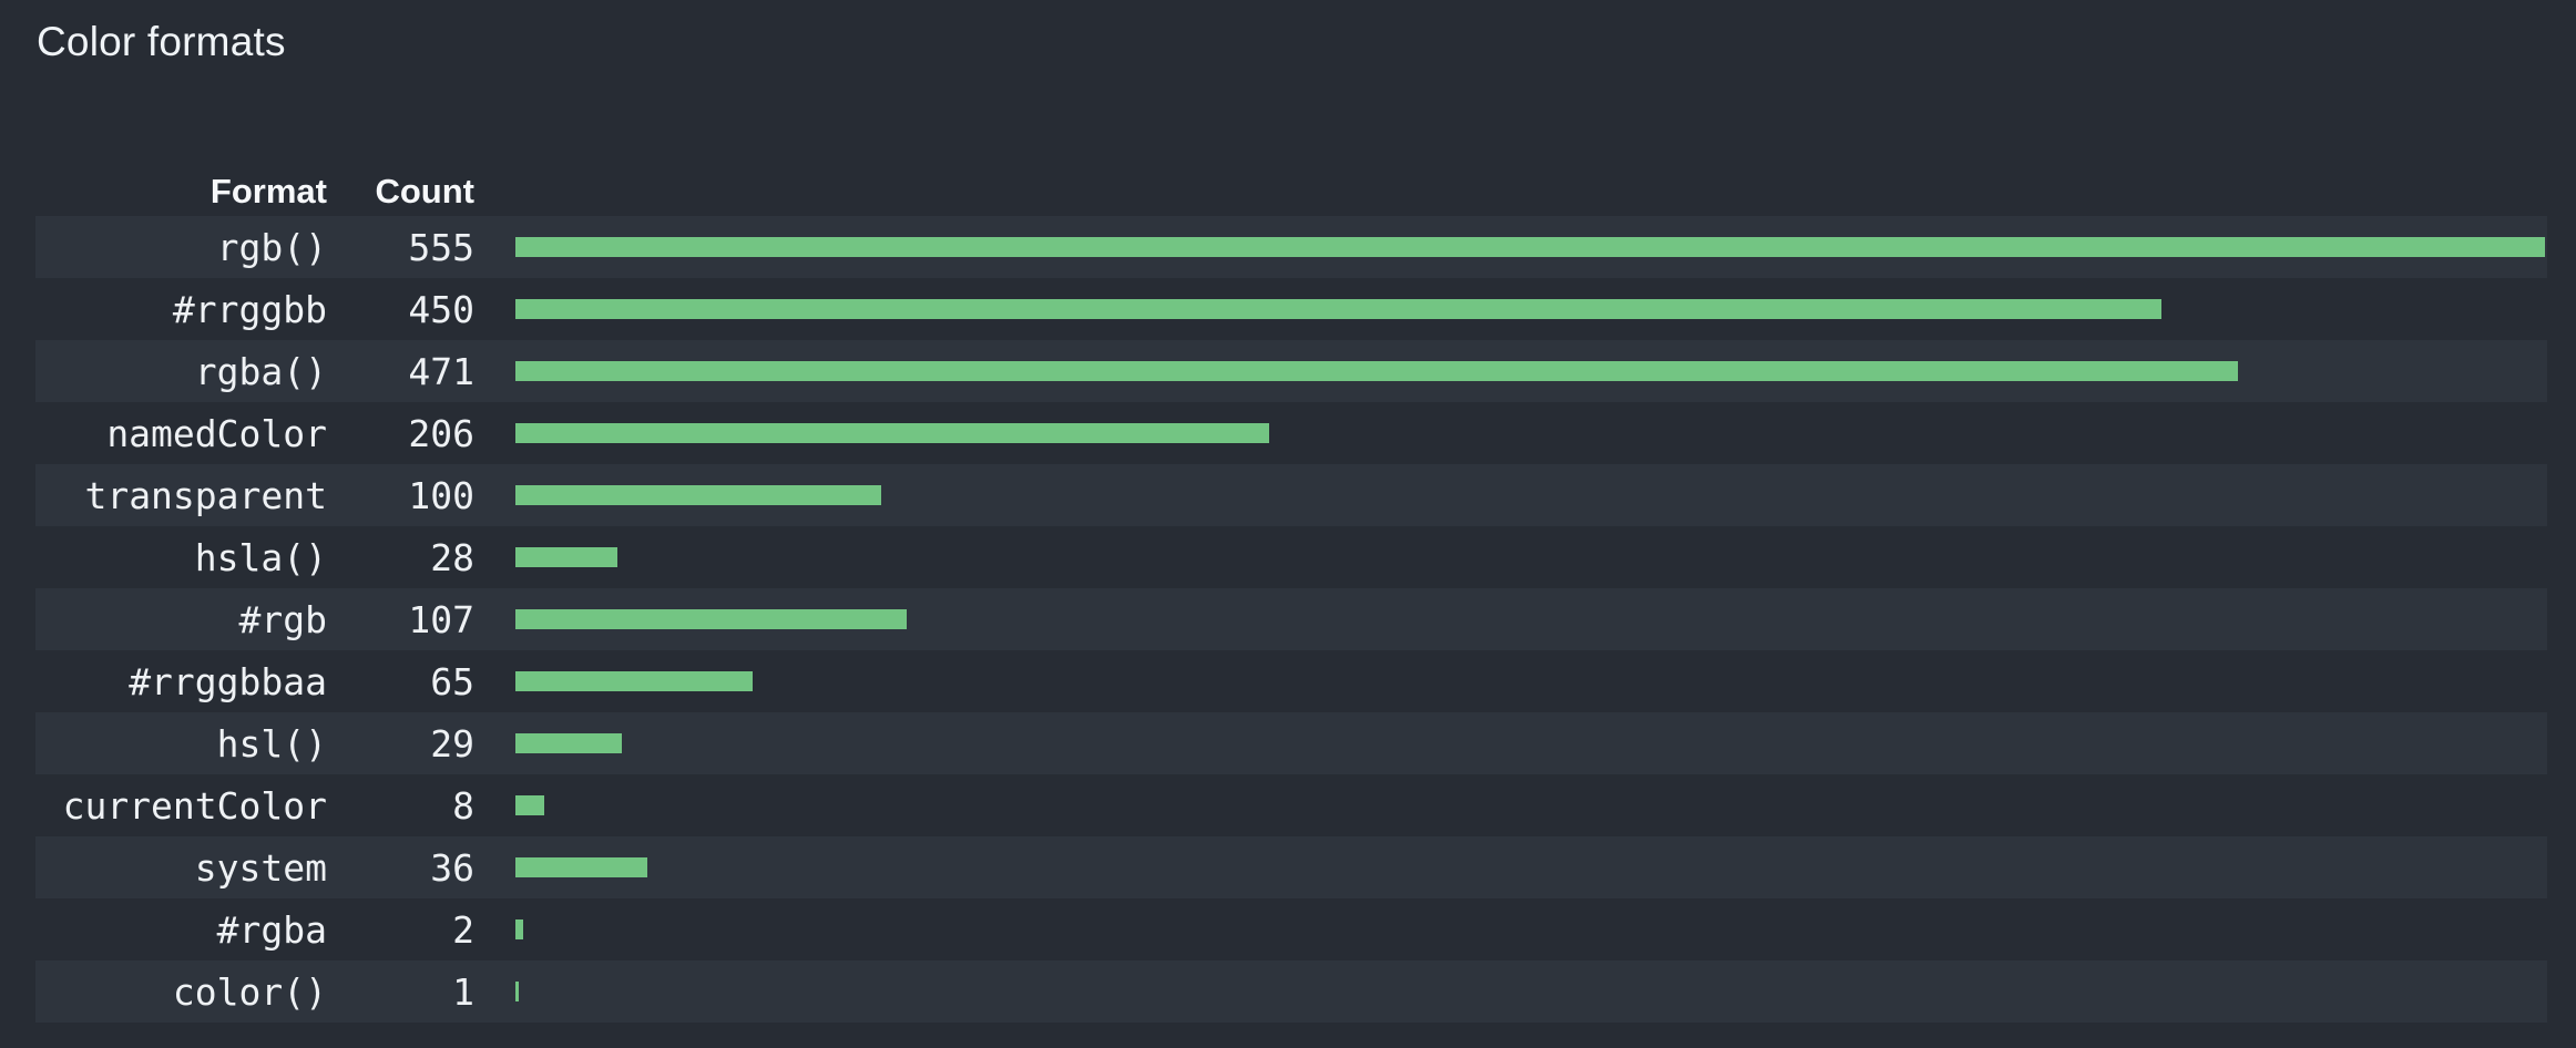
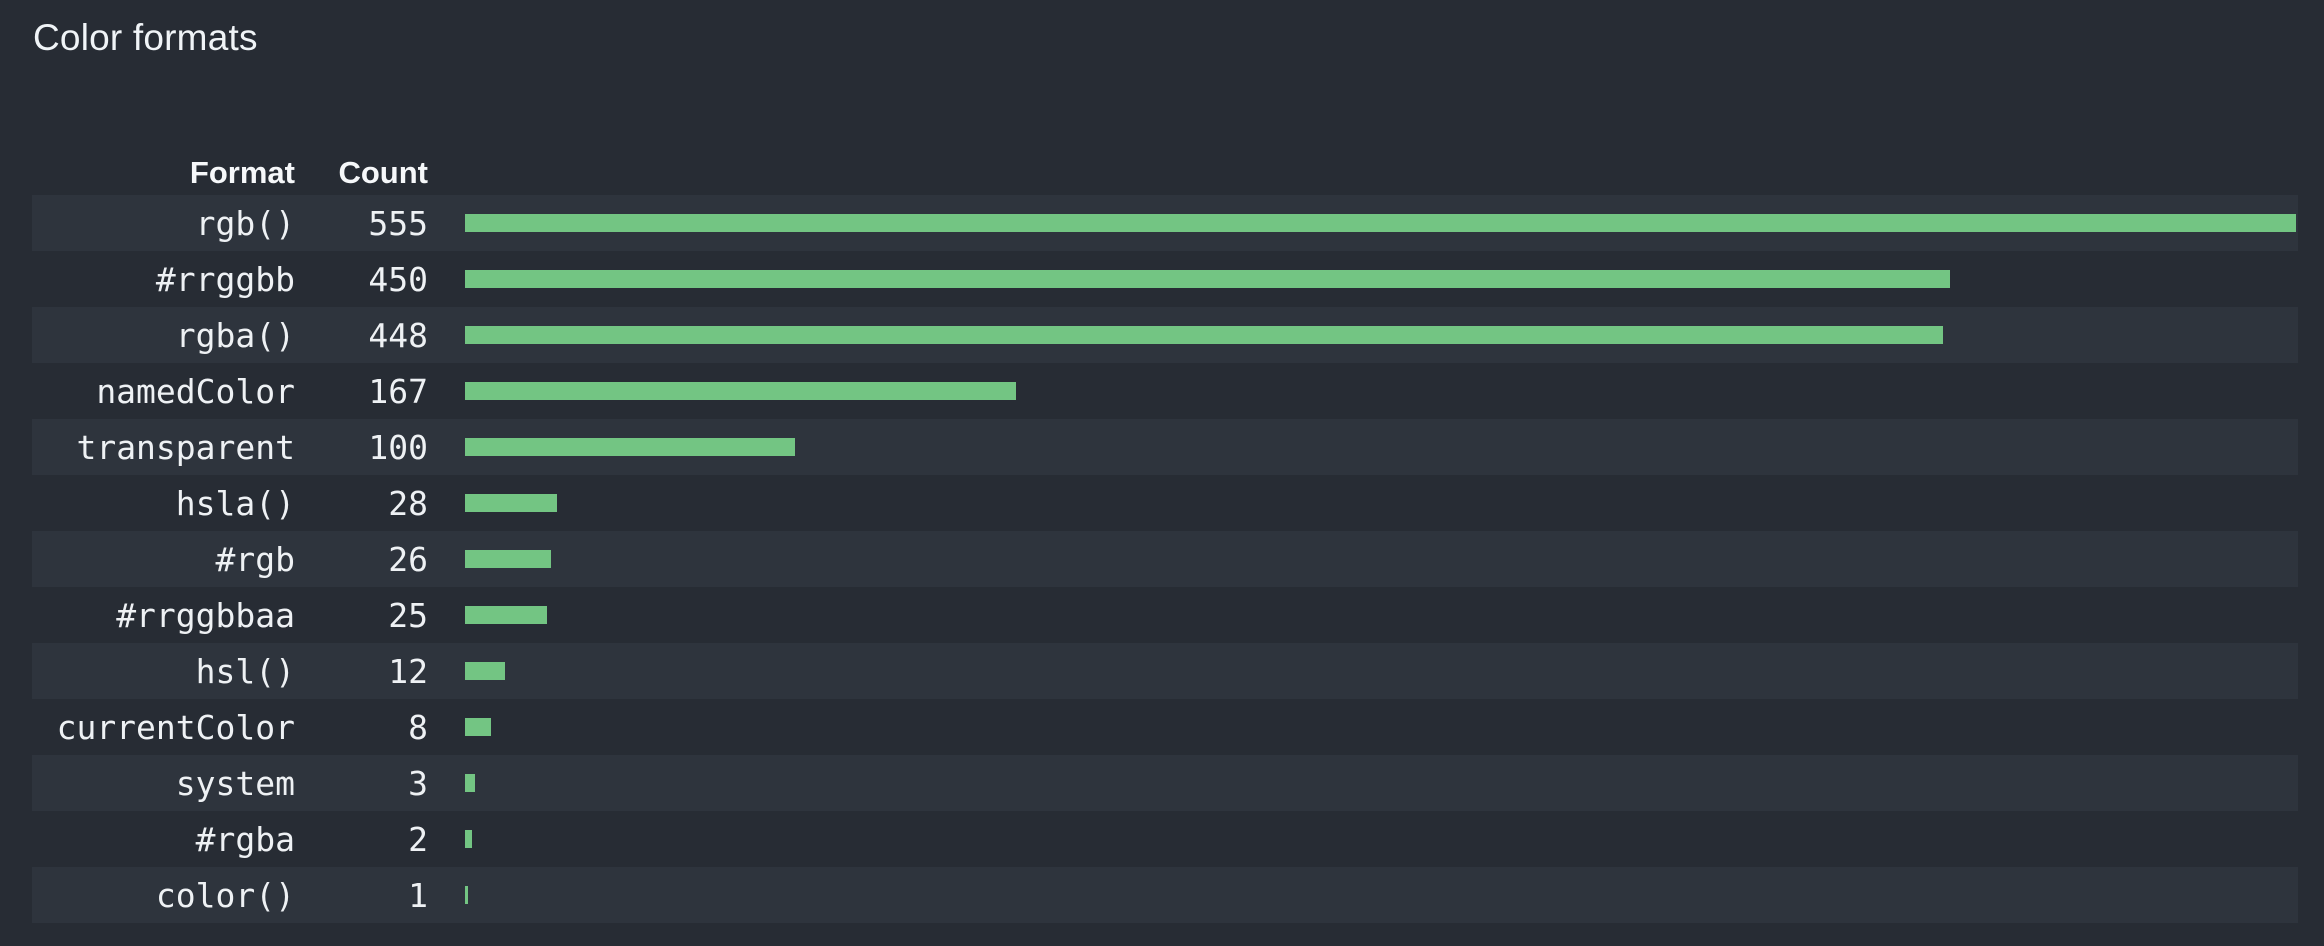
rgba(): 471 -> 448
namedColor: 206 -> 167
#rgb: 107 -> 26
#rrggbbaa: 65 -> 25
hsl(): 29 -> 12
system: 36 -> 3
